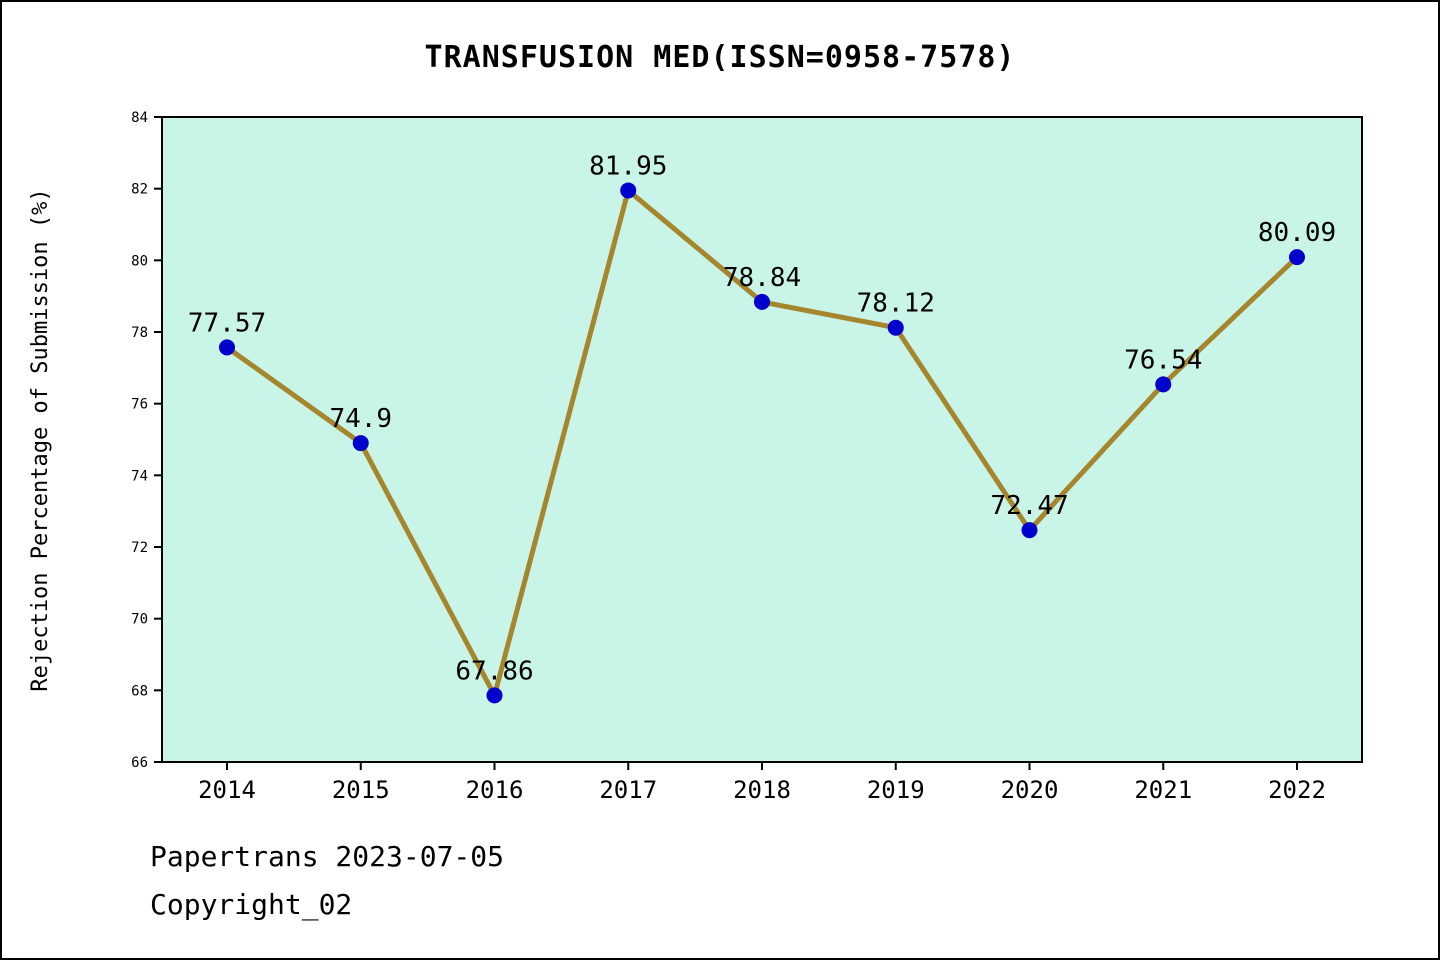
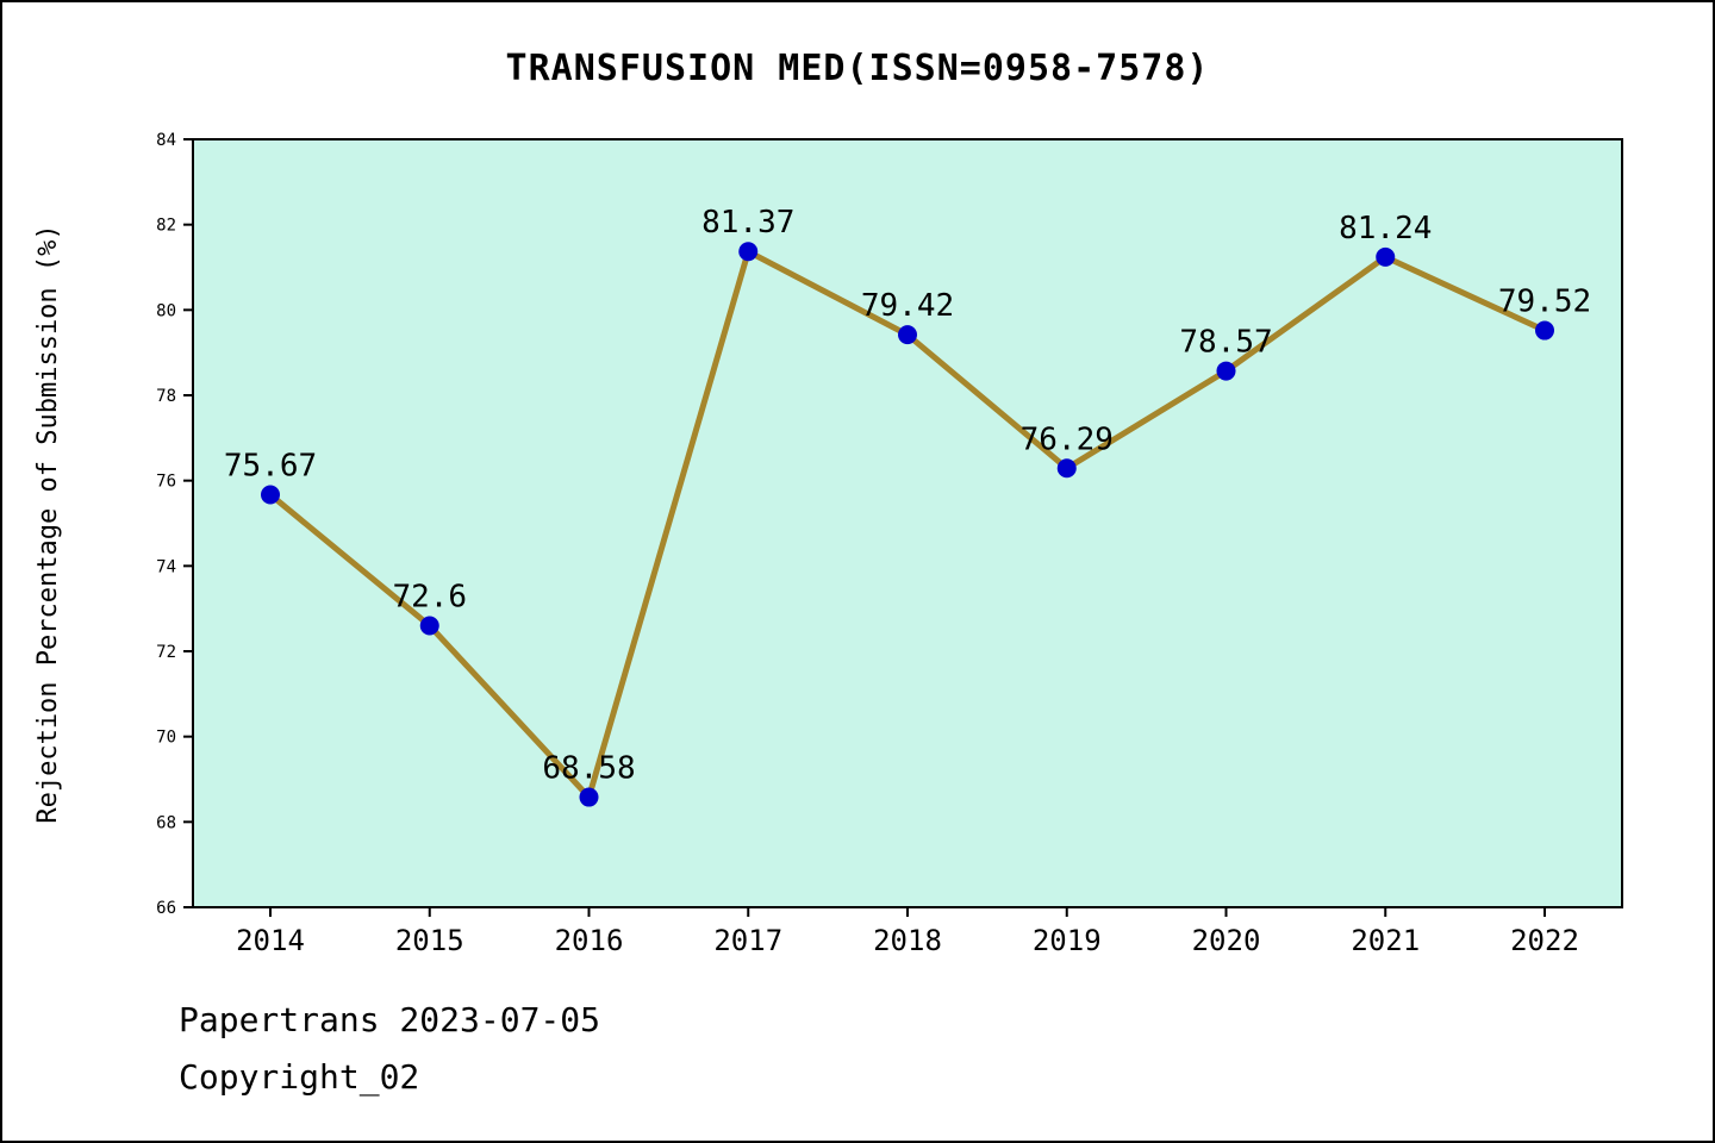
2014: 77.57 -> 75.67
2015: 74.9 -> 72.6
2016: 67.86 -> 68.58
2017: 81.95 -> 81.37
2018: 78.84 -> 79.42
2019: 78.12 -> 76.29
2020: 72.47 -> 78.57
2021: 76.54 -> 81.24
2022: 80.09 -> 79.52
